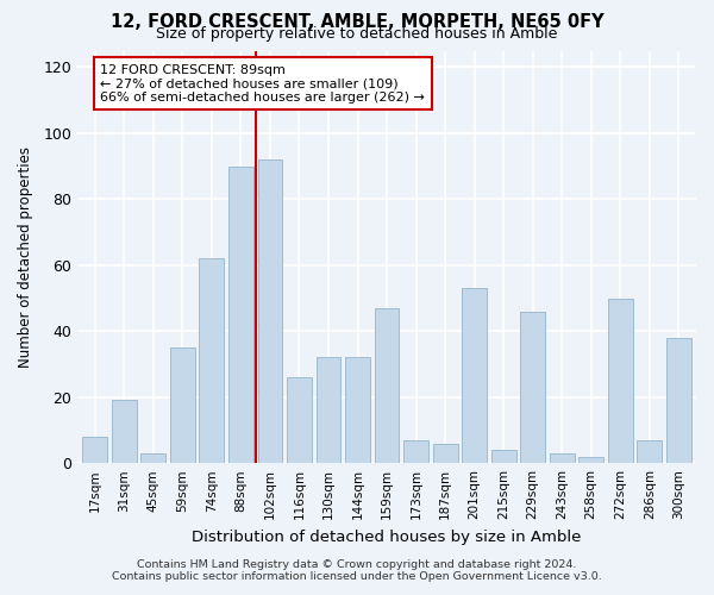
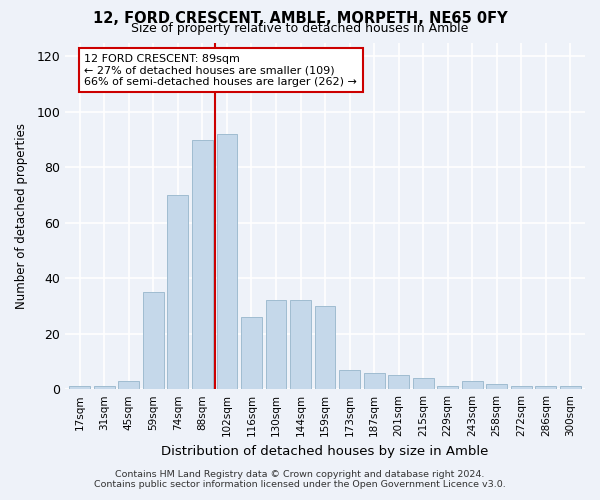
17sqm: 8 -> 1
31sqm: 19 -> 1
74sqm: 62 -> 70
159sqm: 47 -> 30
201sqm: 53 -> 5
229sqm: 46 -> 1
272sqm: 50 -> 1
286sqm: 7 -> 1
300sqm: 38 -> 1
